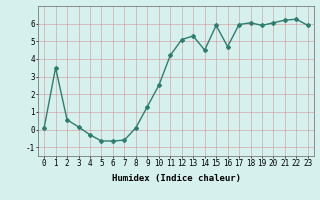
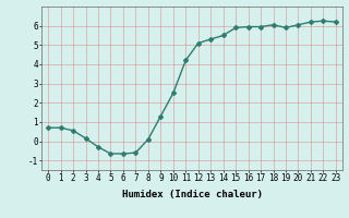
0: 0.1 -> 0.7
1: 3.5 -> 0.7
14: 4.5 -> 5.5
16: 4.7 -> 6.0
23: 5.9 -> 6.2
